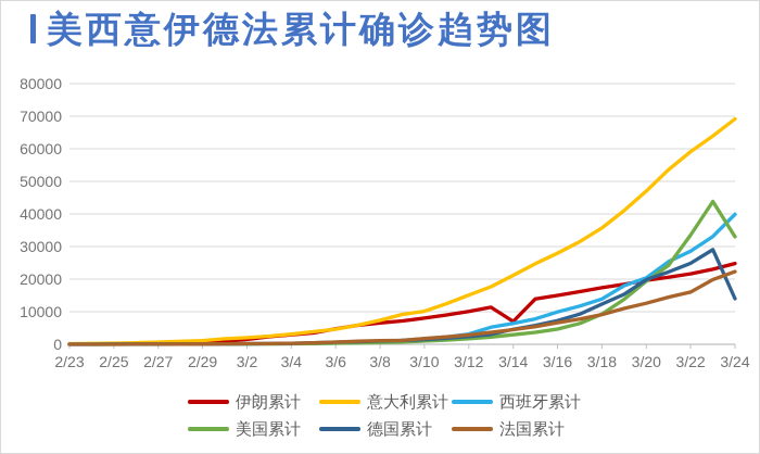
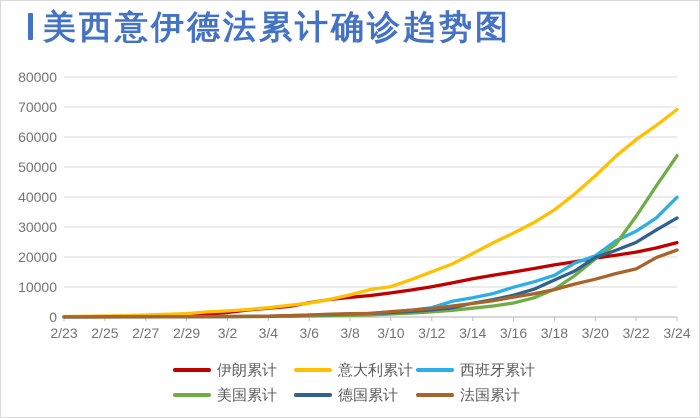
伊朗累计/3/14: 7000 -> 13000
美国累计/3/24: 33000 -> 54000
德国累计/3/24: 14000 -> 33000
